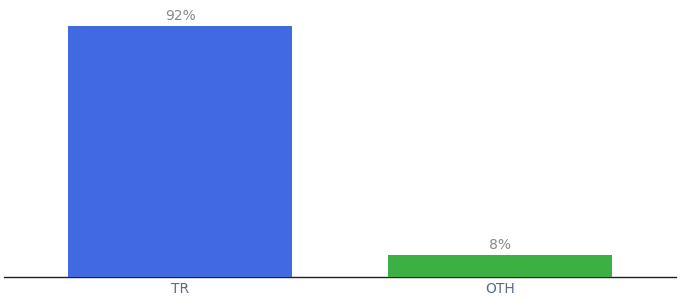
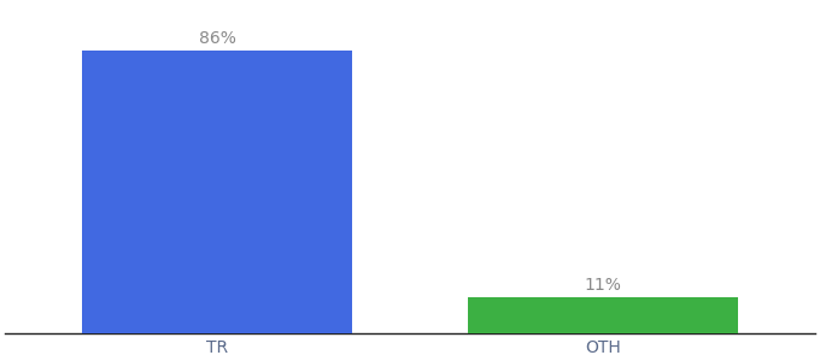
TR: 92% -> 86%
OTH: 8% -> 11%
